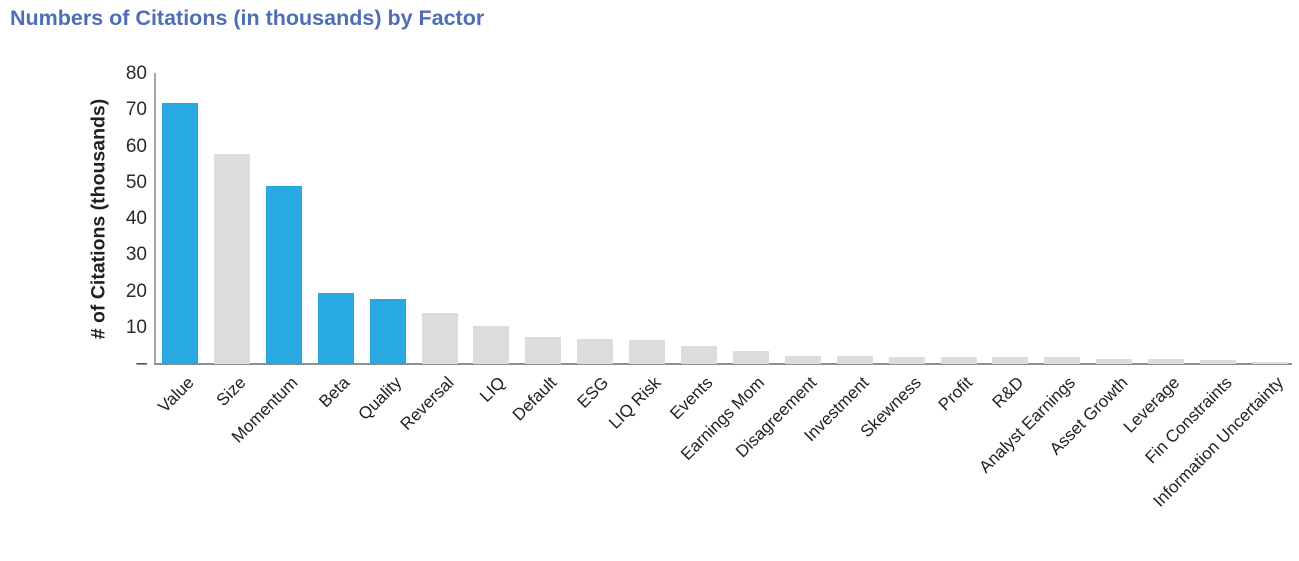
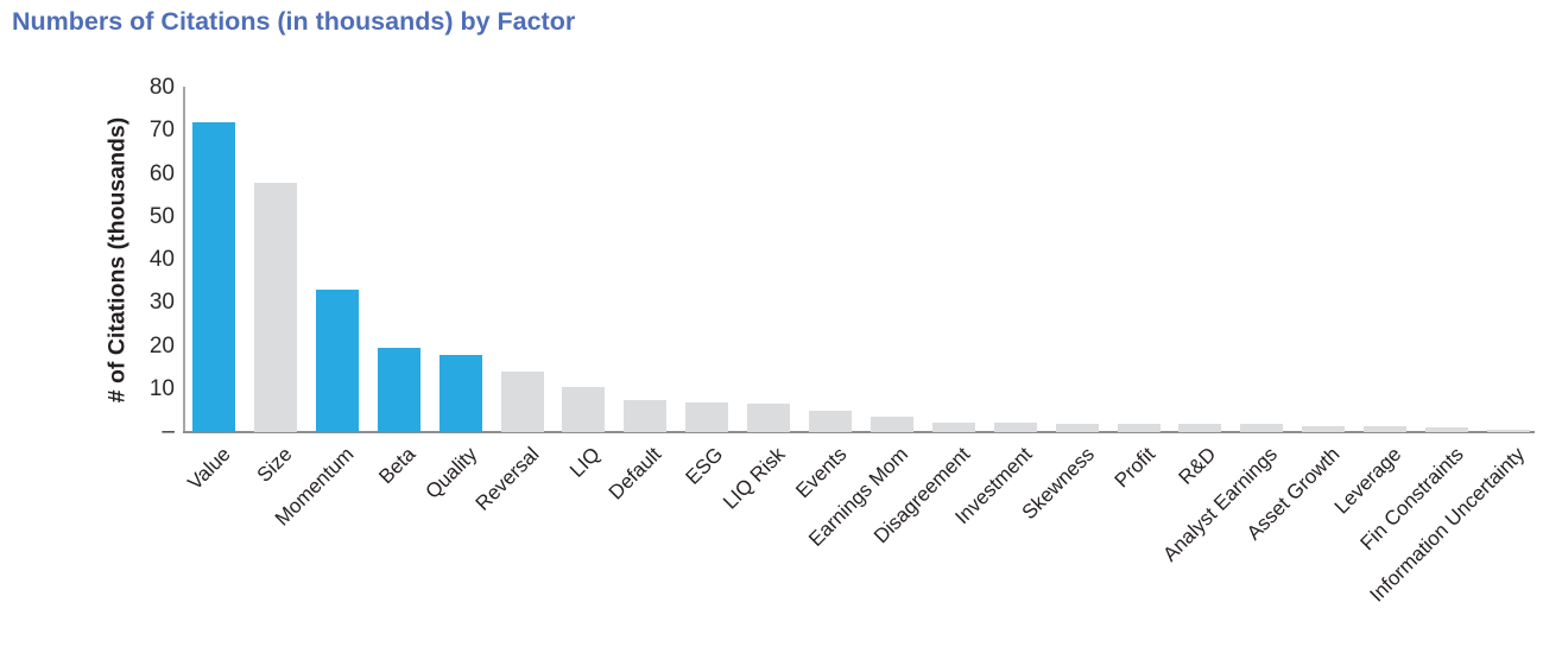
Momentum: 49 -> 33
